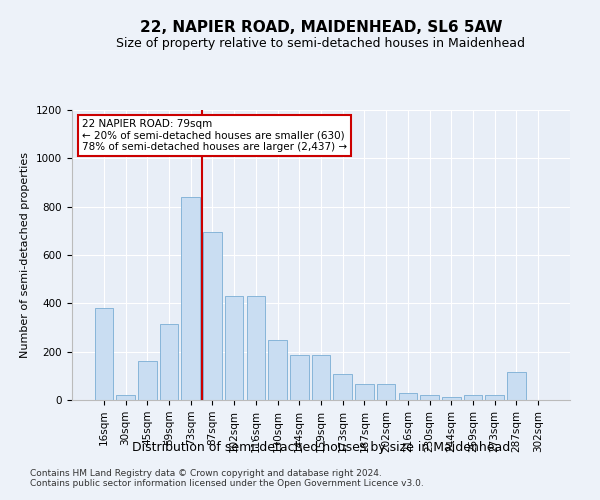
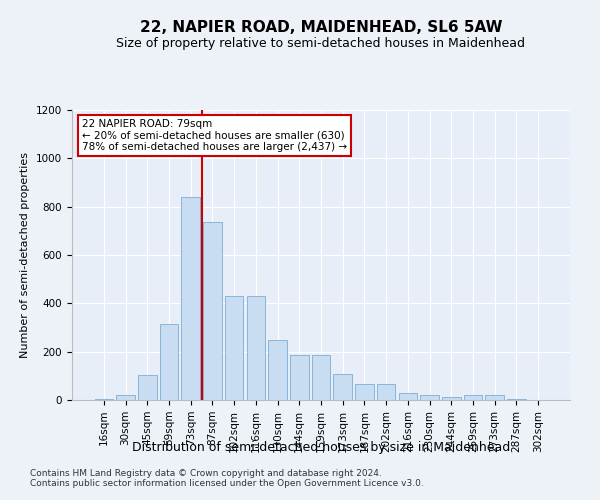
16sqm: 380 -> 5
45sqm: 160 -> 105
87sqm: 695 -> 735
287sqm: 115 -> 5
